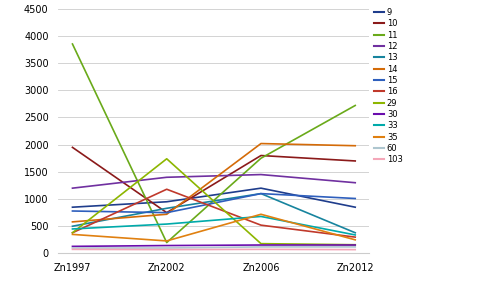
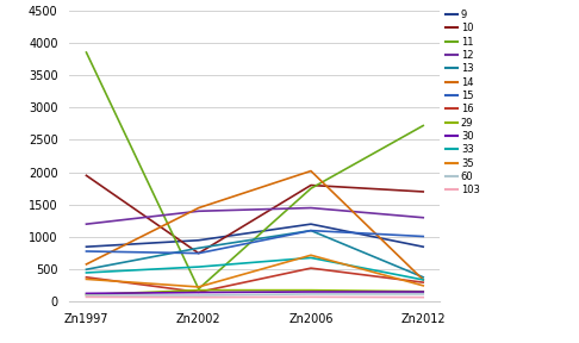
29/Zn1997: 380 -> 110
14/Zn2002: 720 -> 1450
16/Zn2002: 1180 -> 150
29/Zn2002: 1740 -> 180
14/Zn2012: 1980 -> 340
